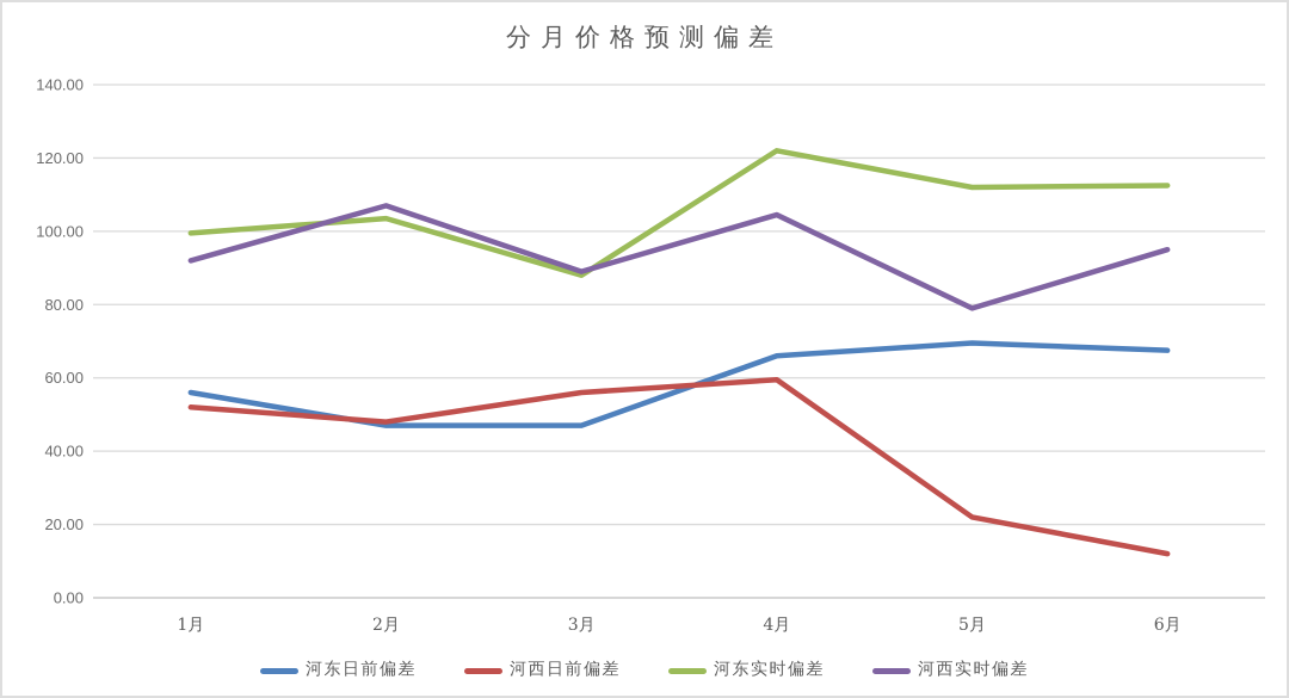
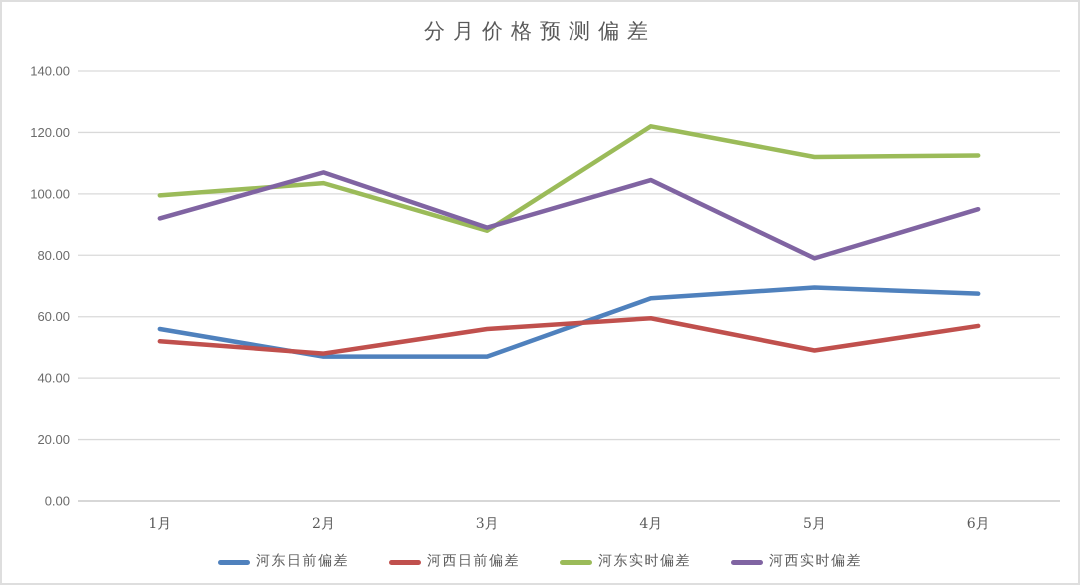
河西日前偏差/5月: 22 -> 49
河西日前偏差/6月: 12 -> 57
